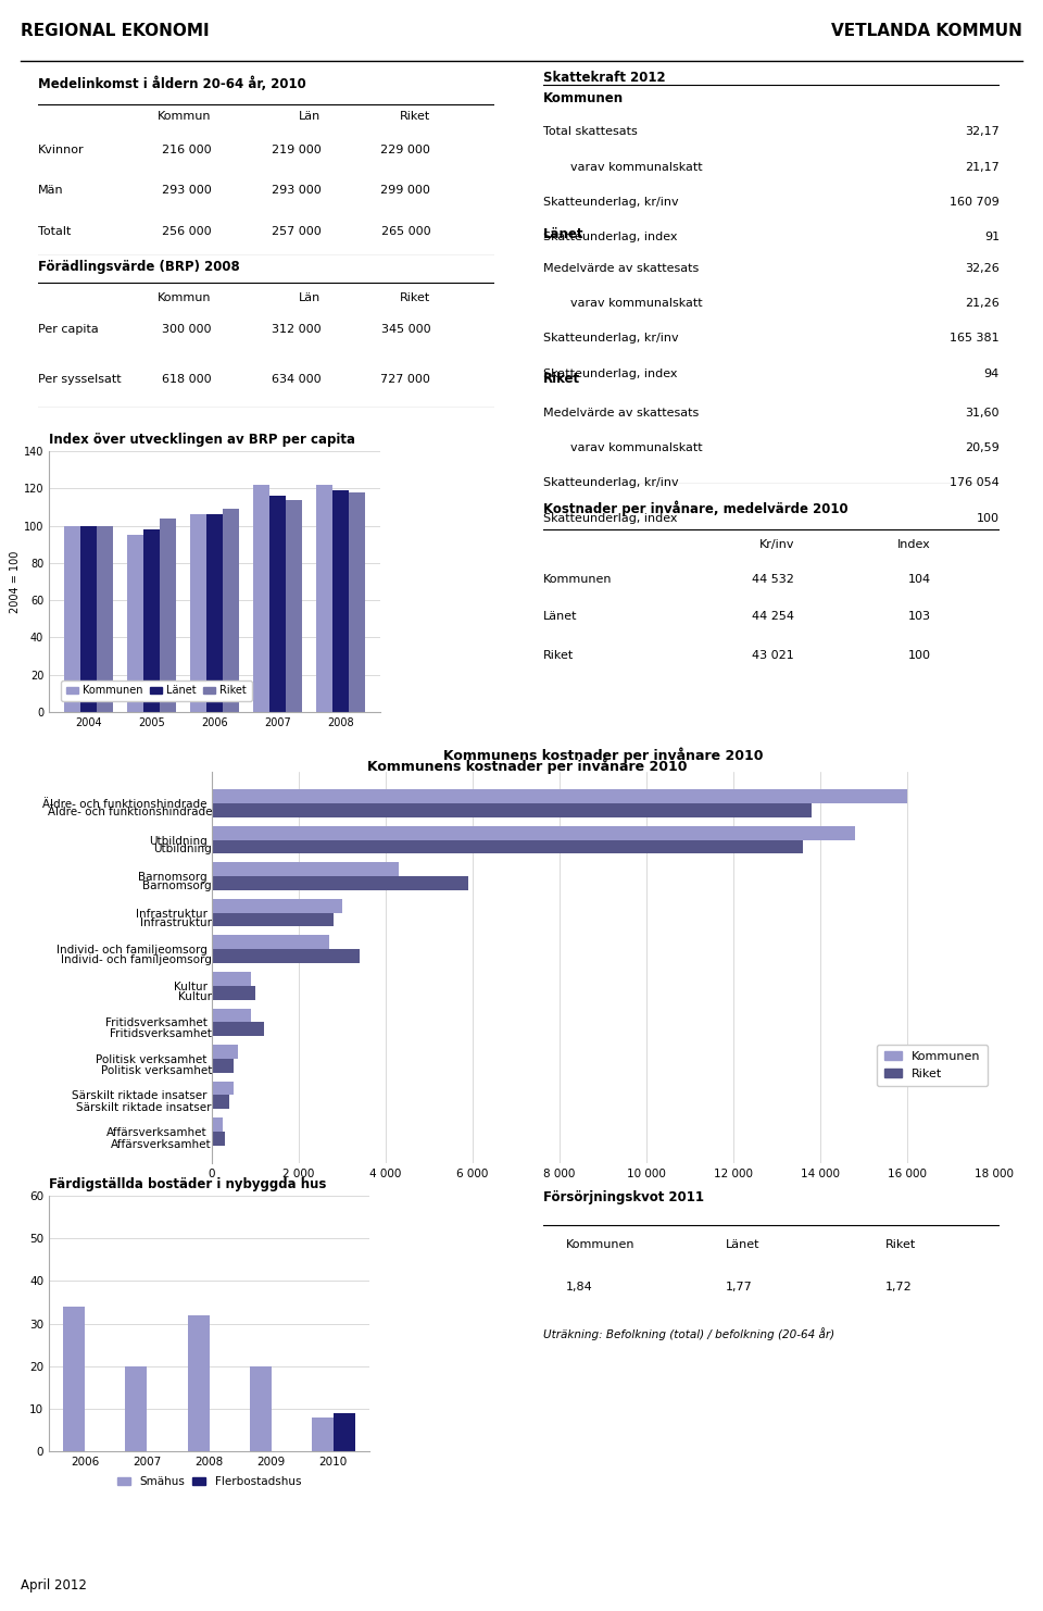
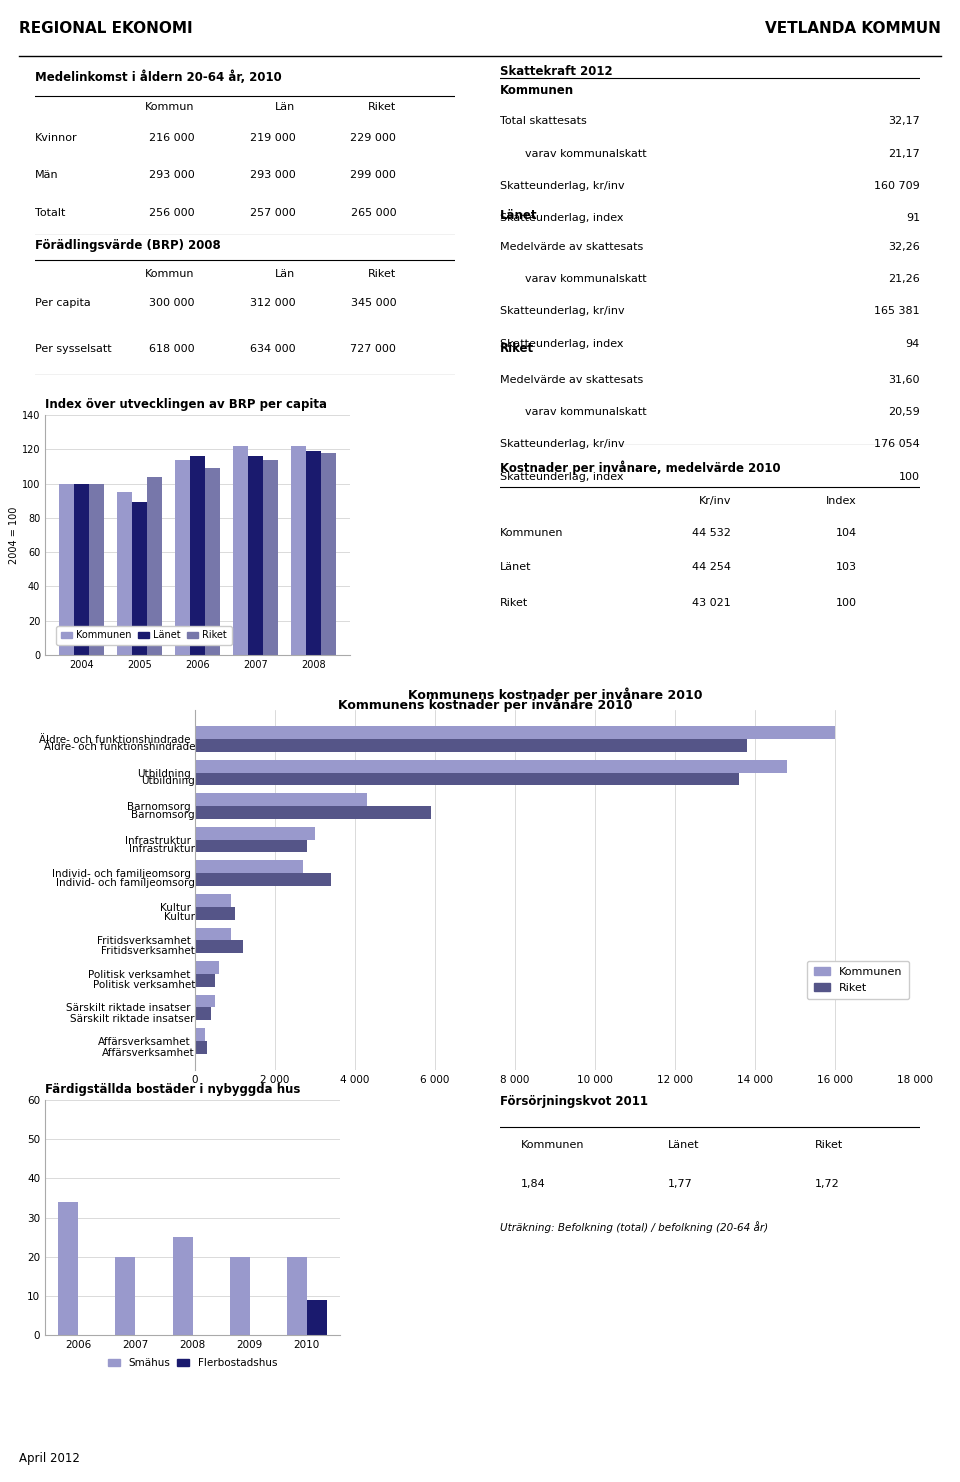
Index över utvecklingen av BRP per capita/Länet/2005: 98 -> 89
Index över utvecklingen av BRP per capita/Kommunen/2006: 106 -> 114
Index över utvecklingen av BRP per capita/Länet/2006: 106 -> 116
Färdigställda bostäder i nybyggda hus/Smähus/2008: 32 -> 25
Färdigställda bostäder i nybyggda hus/Smähus/2010: 8 -> 20
